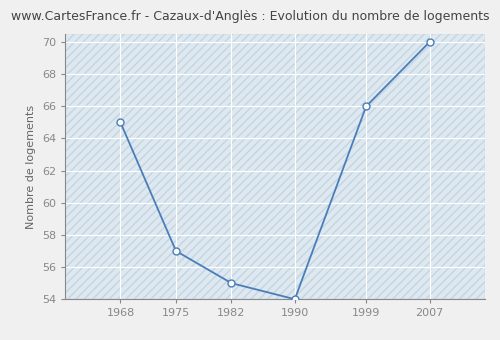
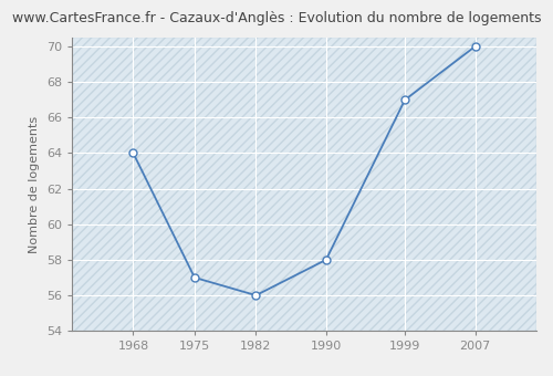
1968: 65 -> 64
1982: 55 -> 56
1990: 54 -> 58
1999: 66 -> 67
